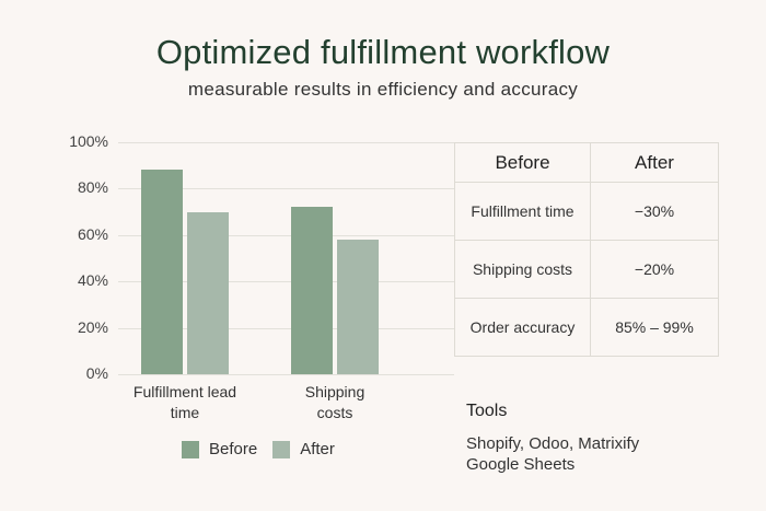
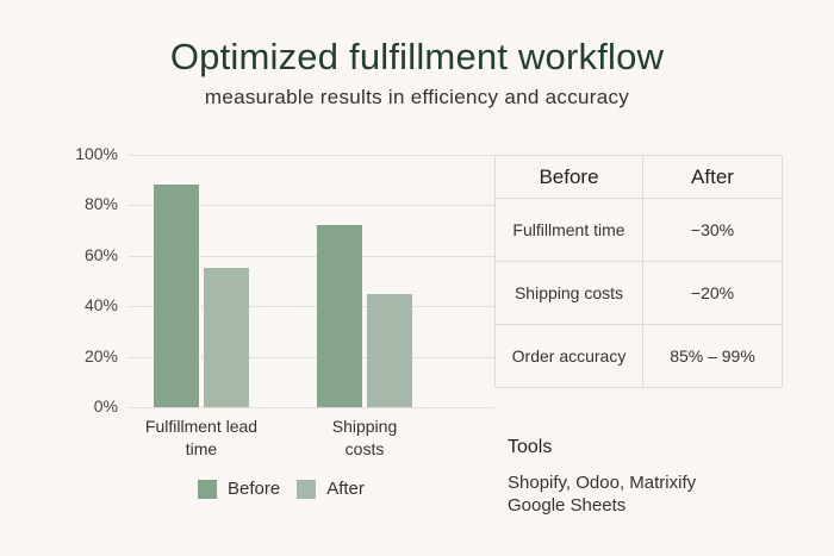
After/Fulfillment lead time: 70% -> 55%
After/Shipping costs: 58% -> 45%
